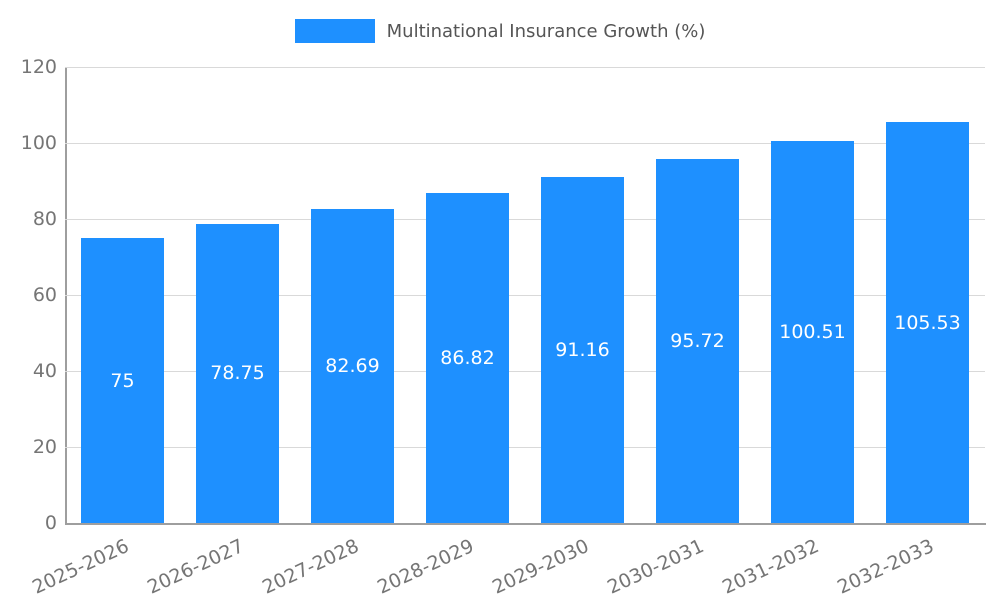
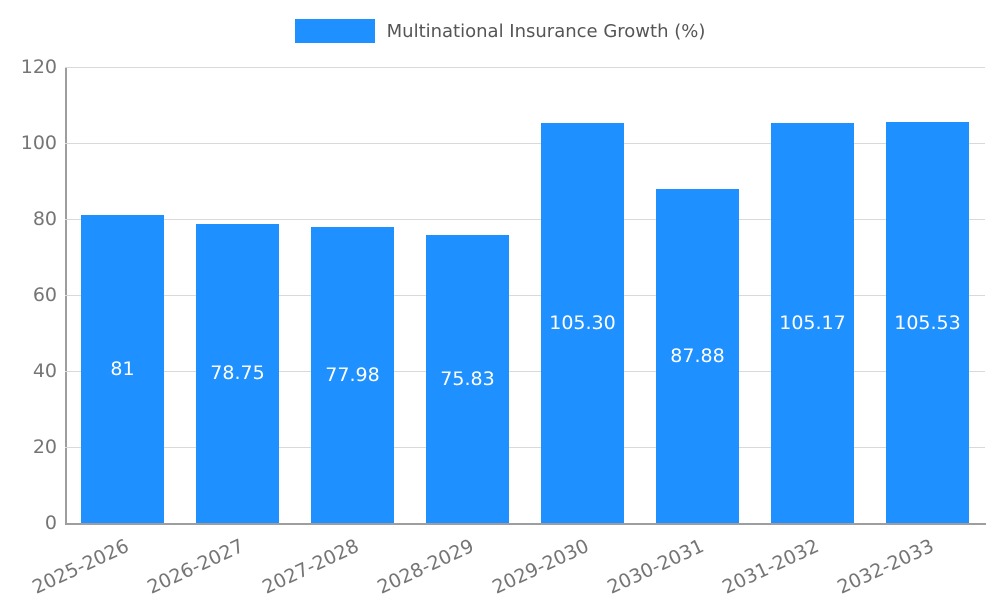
2025-2026: 75 -> 81
2027-2028: 82.69 -> 77.98
2028-2029: 86.82 -> 75.83
2029-2030: 91.16 -> 105.30
2030-2031: 95.72 -> 87.88
2031-2032: 100.51 -> 105.17
